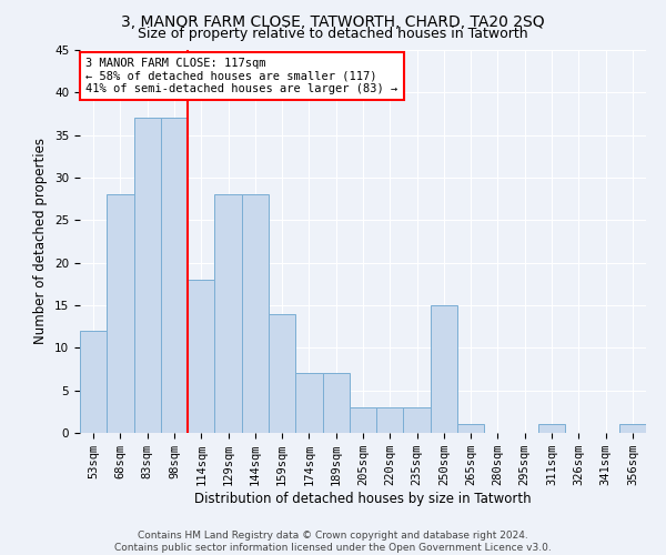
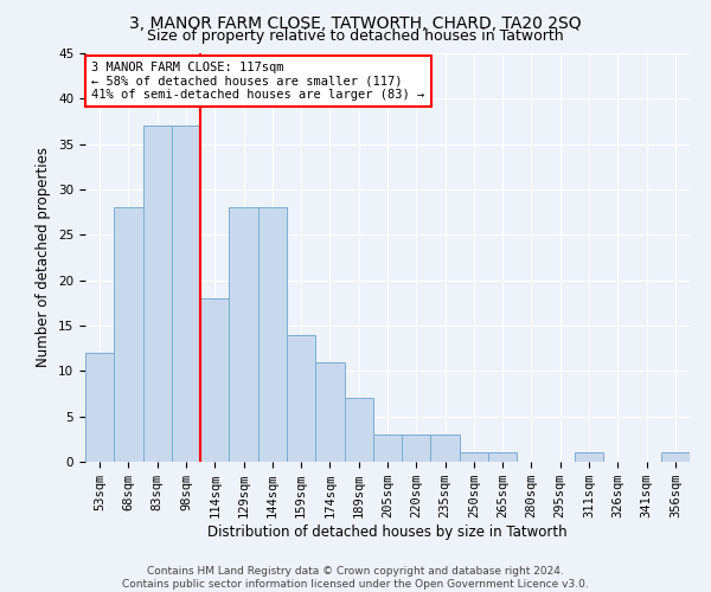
174sqm: 7 -> 11
250sqm: 15 -> 1
